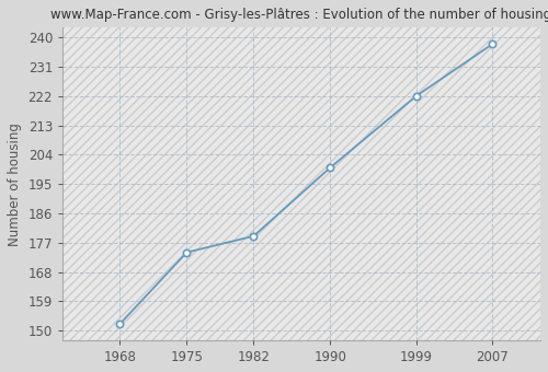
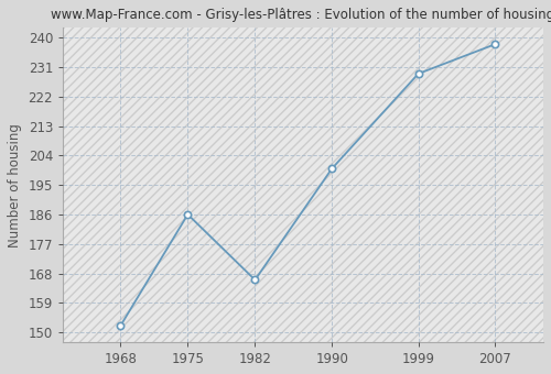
1975: 174 -> 186
1982: 179 -> 166
1999: 222 -> 229
